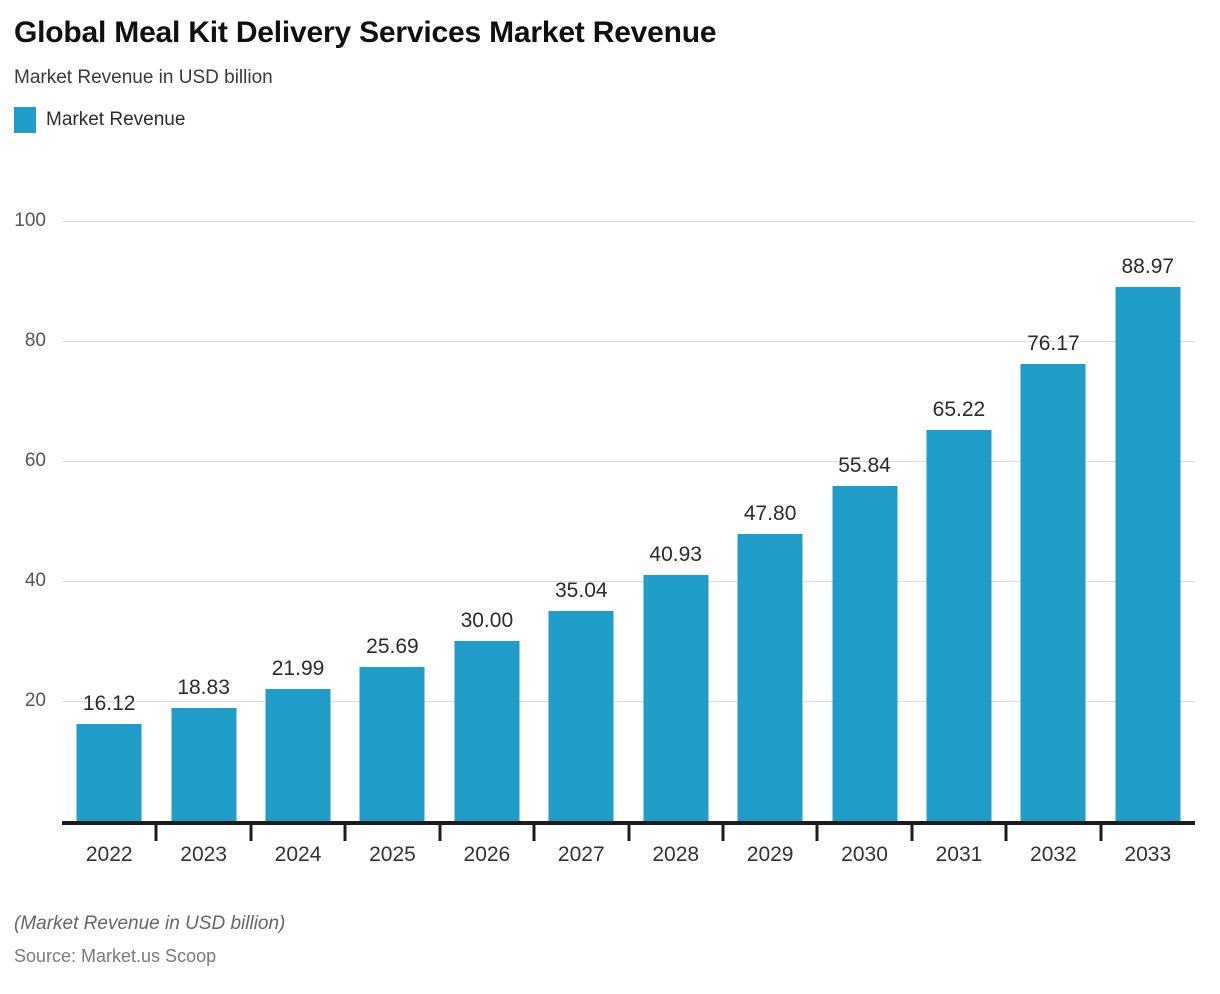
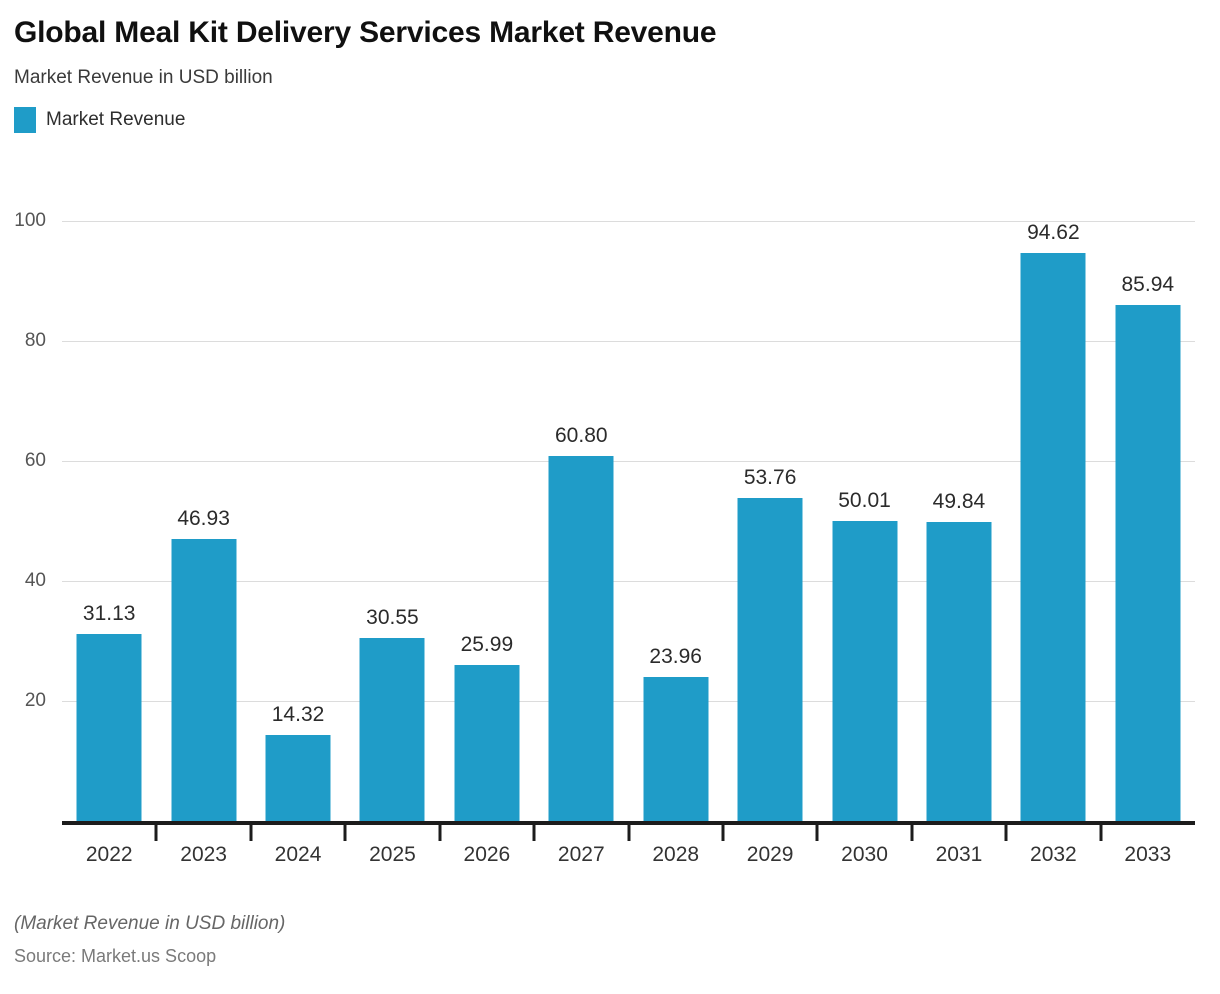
2022: 16.12 -> 31.13
2023: 18.83 -> 46.93
2024: 21.99 -> 14.32
2025: 25.69 -> 30.55
2026: 30.00 -> 25.99
2027: 35.04 -> 60.80
2028: 40.93 -> 23.96
2029: 47.80 -> 53.76
2030: 55.84 -> 50.01
2031: 65.22 -> 49.84
2032: 76.17 -> 94.62
2033: 88.97 -> 85.94
